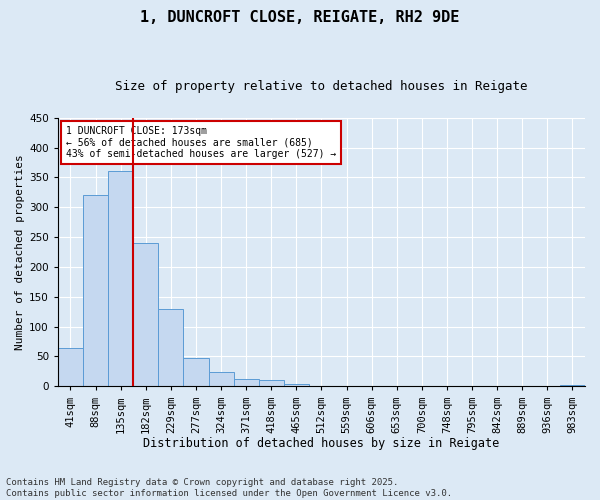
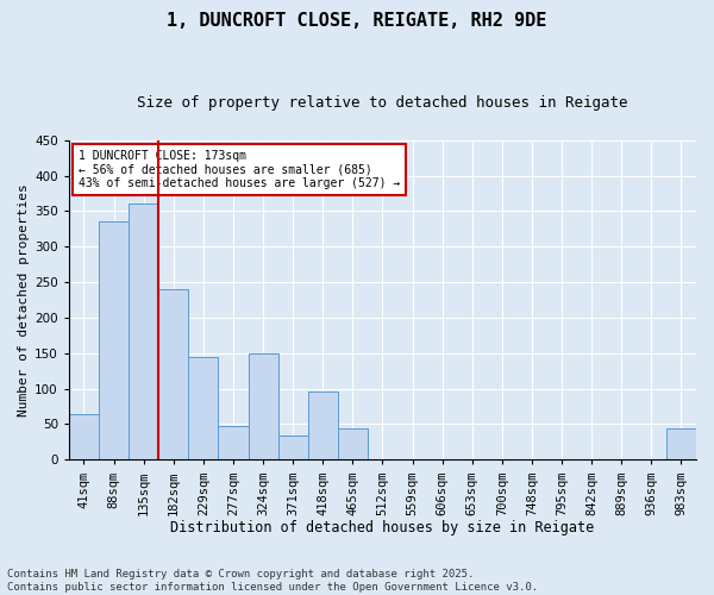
88sqm: 320 -> 336
229sqm: 130 -> 144
324sqm: 24 -> 150
371sqm: 12 -> 34
418sqm: 10 -> 96
465sqm: 4 -> 44
983sqm: 2 -> 44
